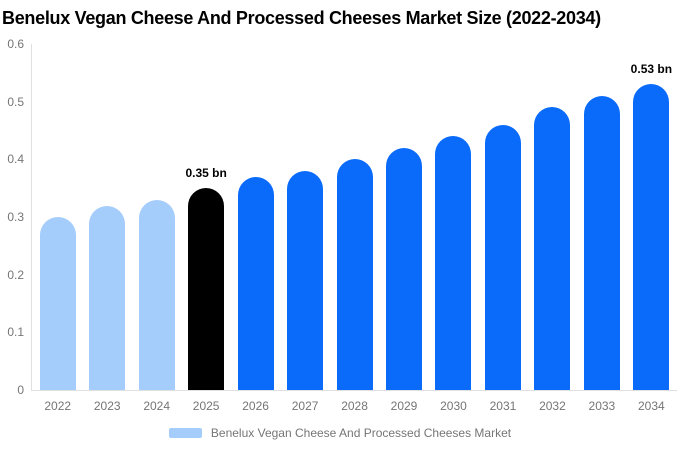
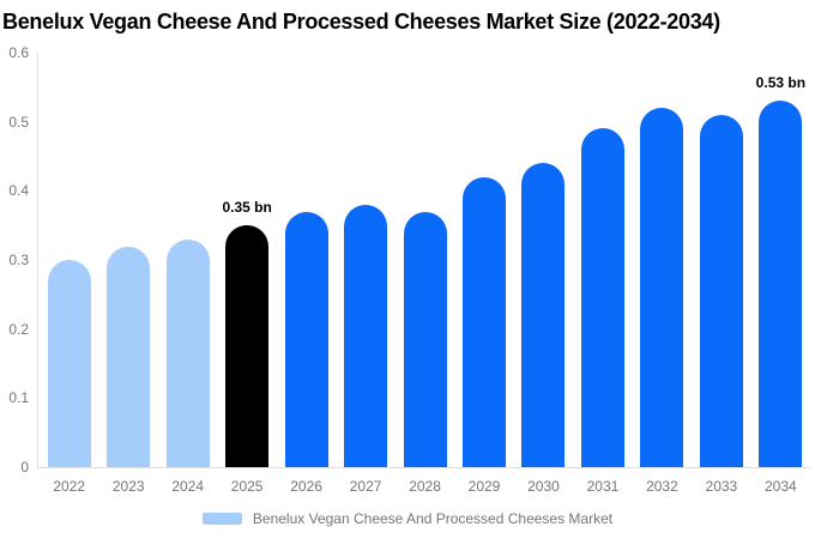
2028: 0.40 -> 0.37
2031: 0.46 -> 0.49
2032: 0.49 -> 0.52
